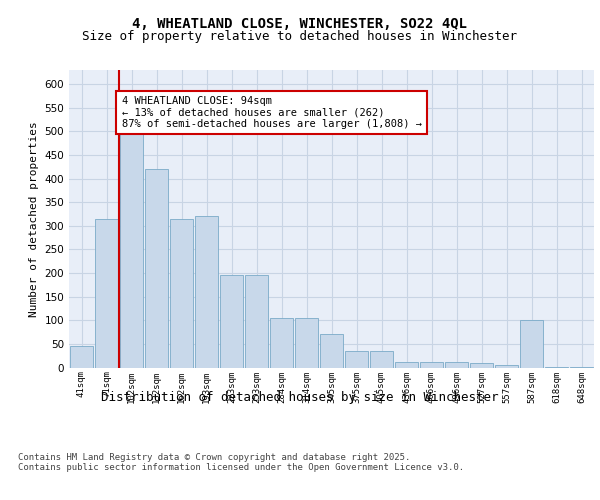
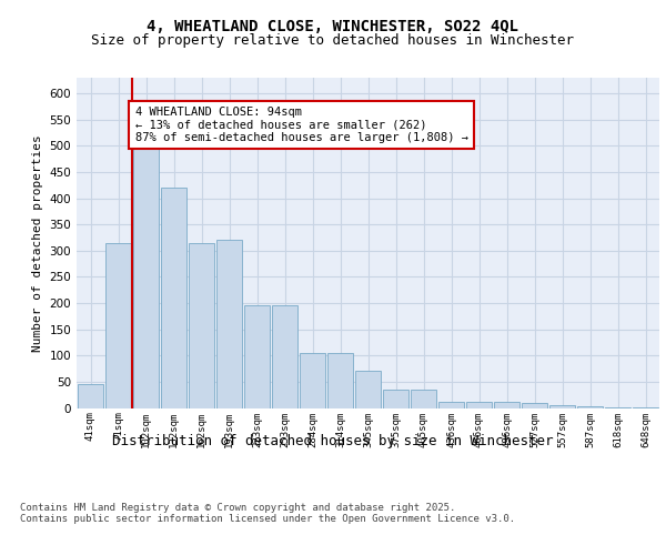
587sqm: 100 -> 3
